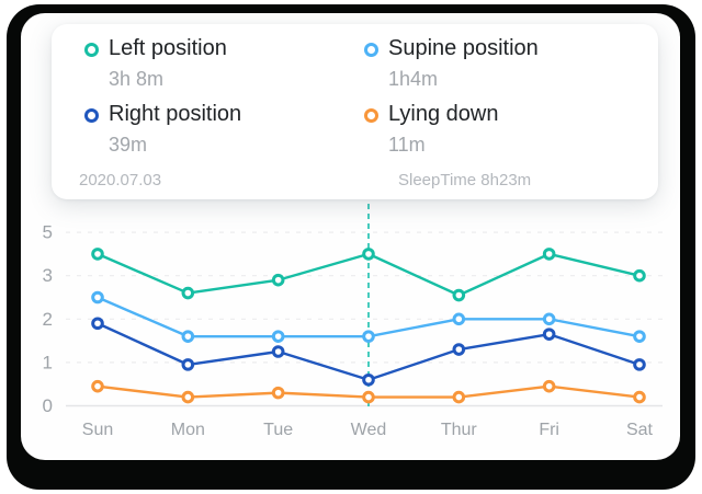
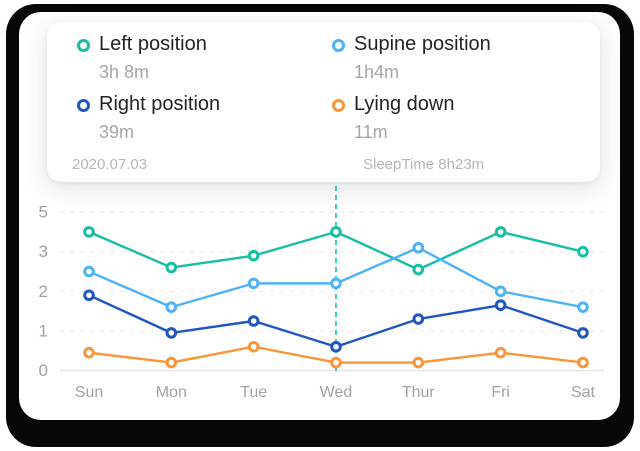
Supine position/Tue: 1.6 -> 2.2
Lying down/Tue: 0.3 -> 0.6
Supine position/Wed: 1.6 -> 2.2
Supine position/Thur: 2.0 -> 3.2
